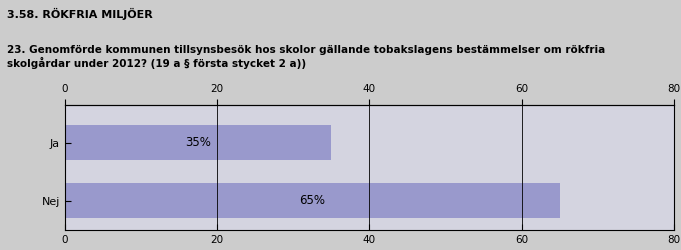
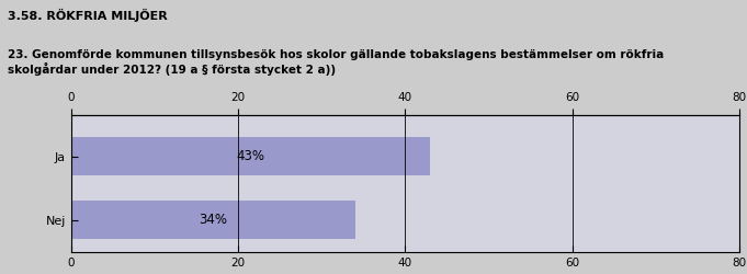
Ja: 35% -> 43%
Nej: 65% -> 34%
